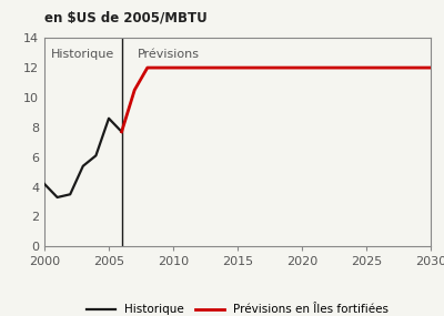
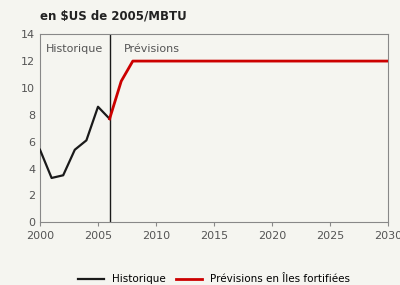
Historique/2000: 4.2 -> 5.4
